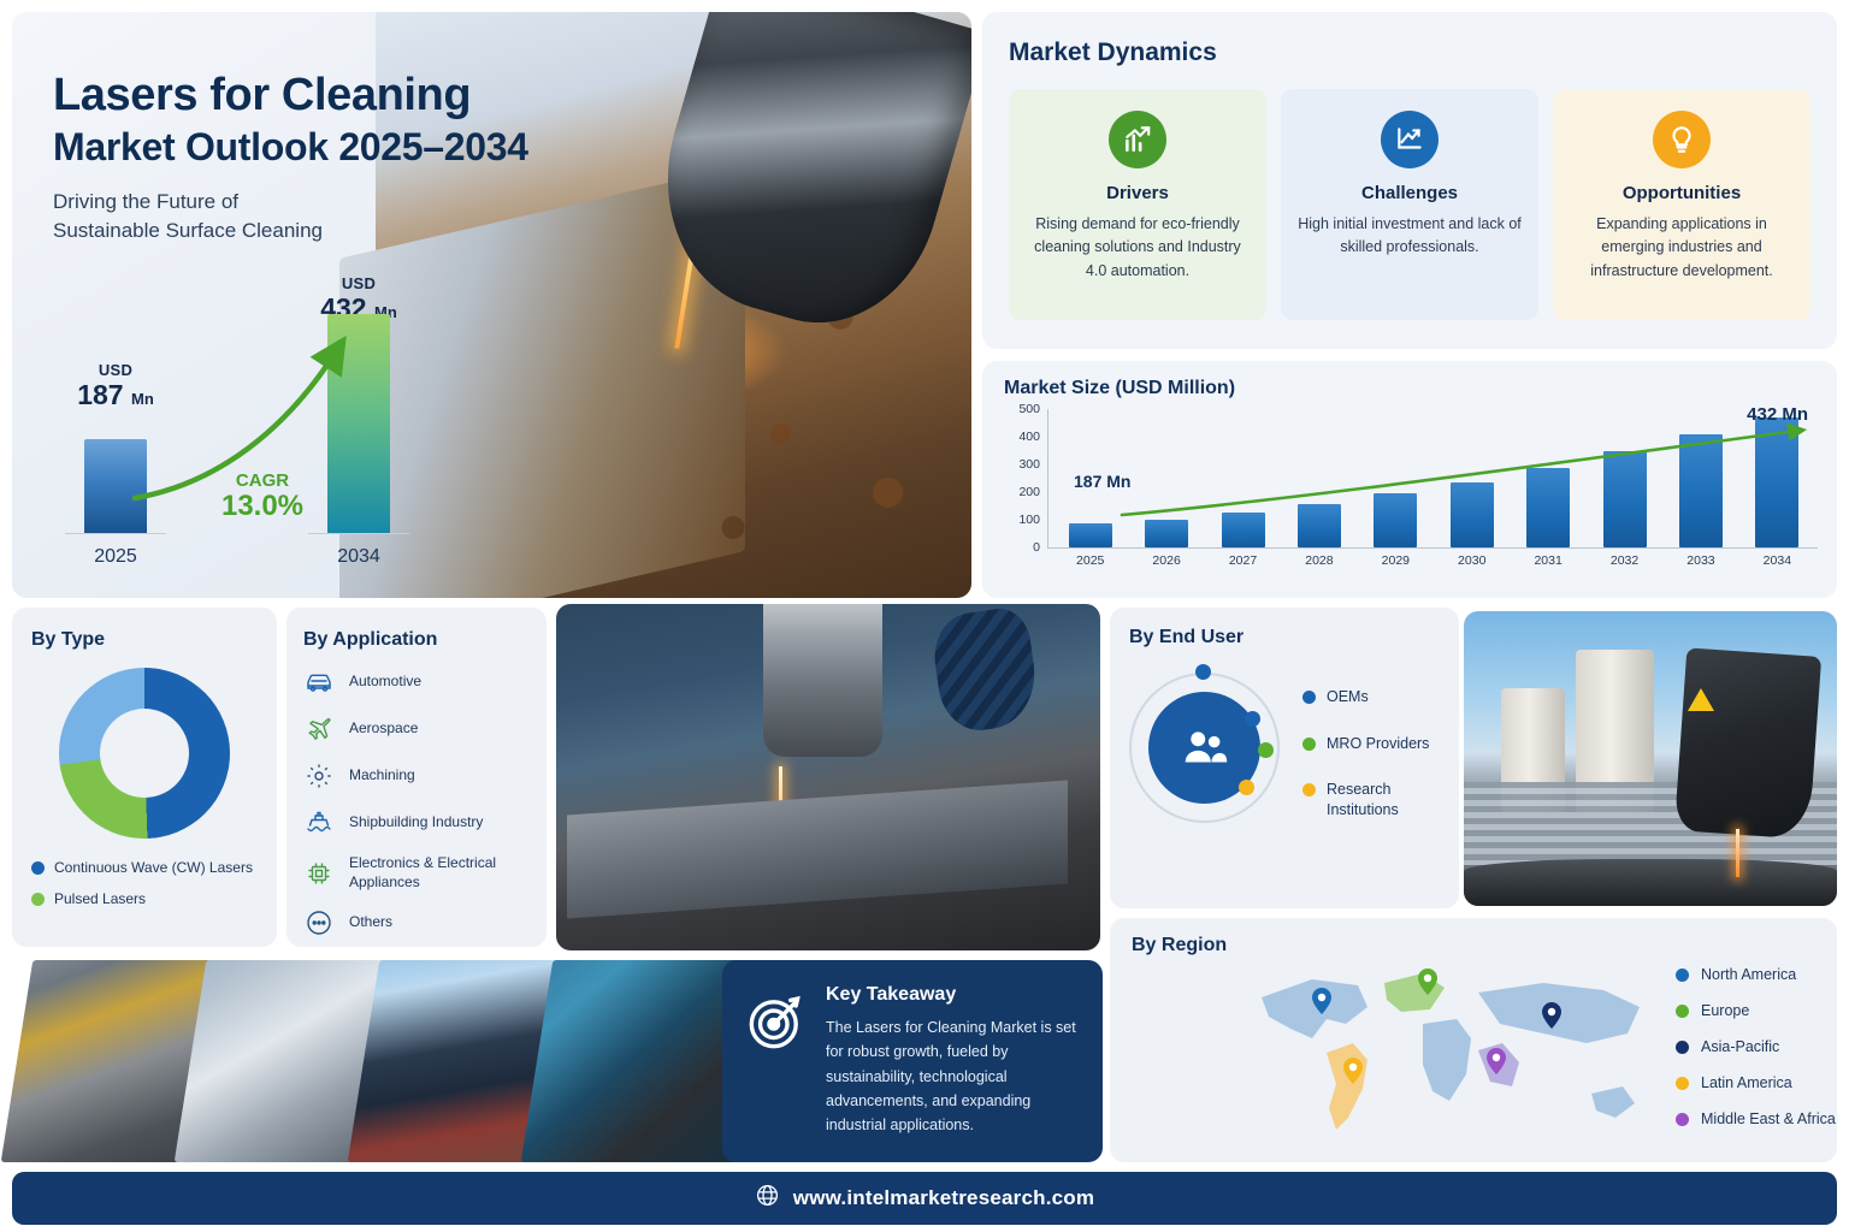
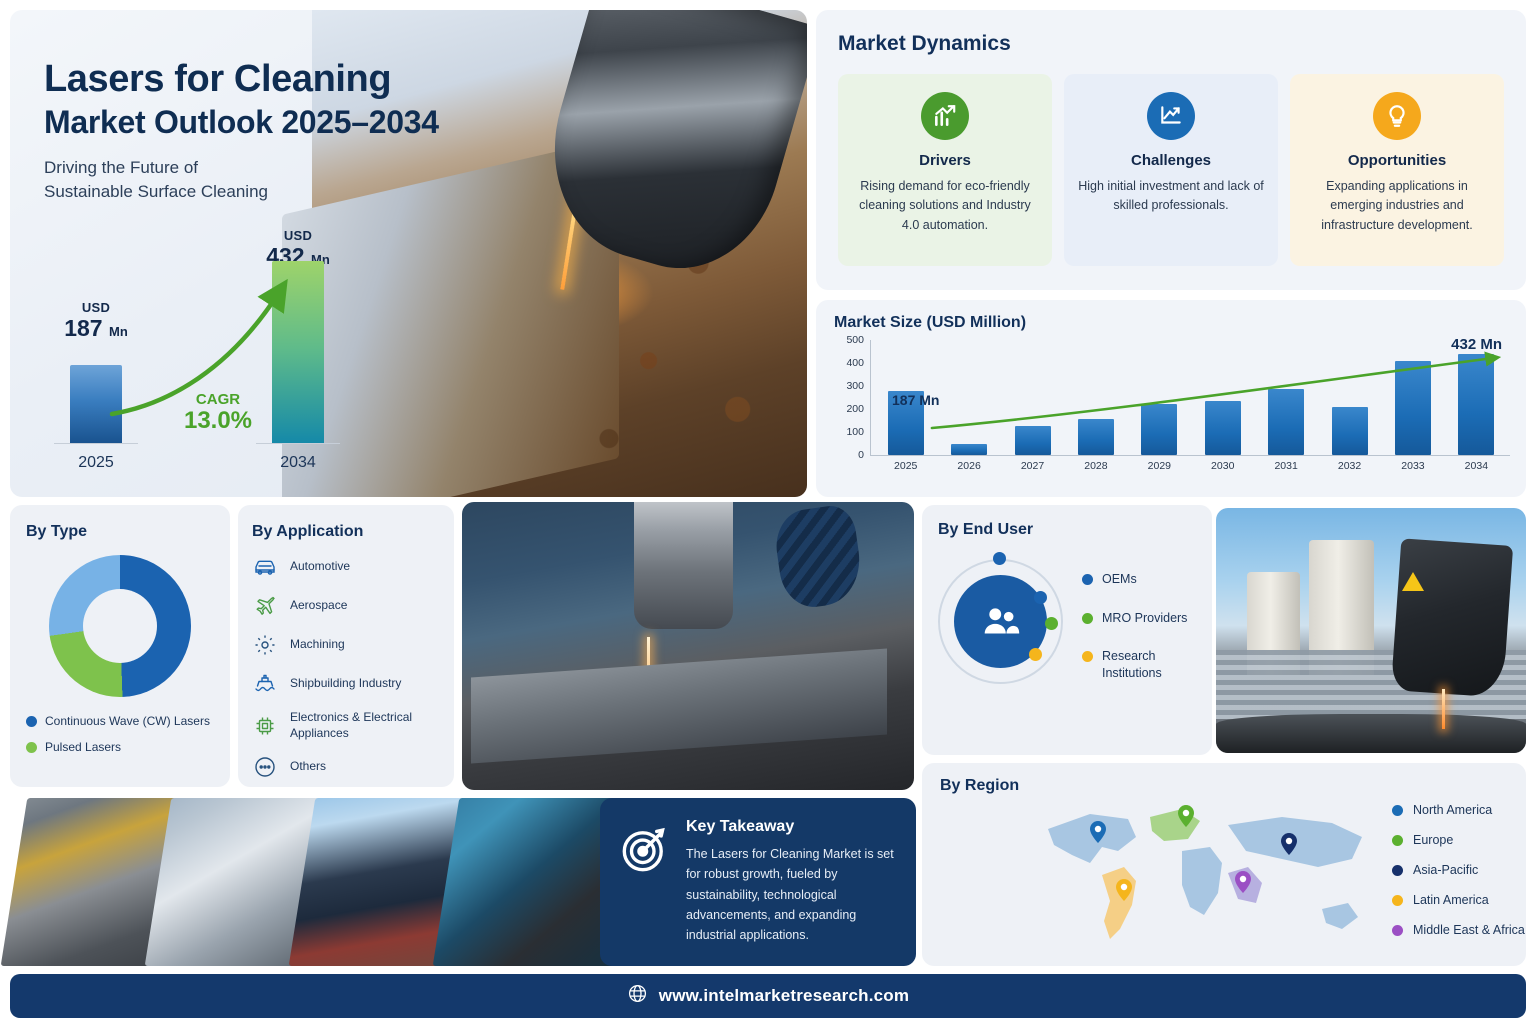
2025: 90 -> 280
2026: 100 -> 50
2029: 190 -> 220
2032: 350 -> 210
2034: 470 -> 440
